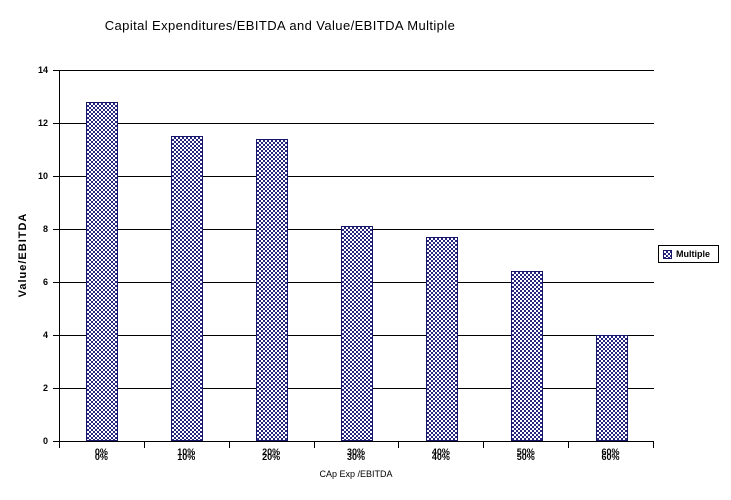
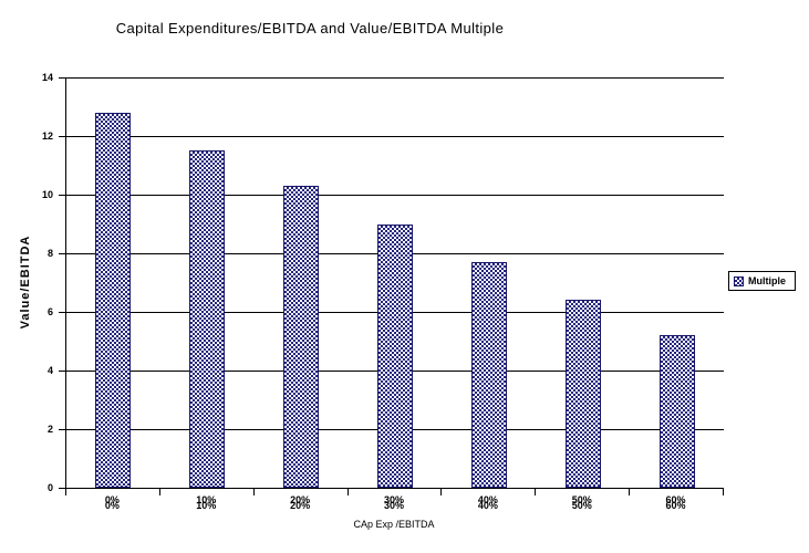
20%: 11.4 -> 10.3
30%: 8.1 -> 9.0
60%: 4.0 -> 5.2
